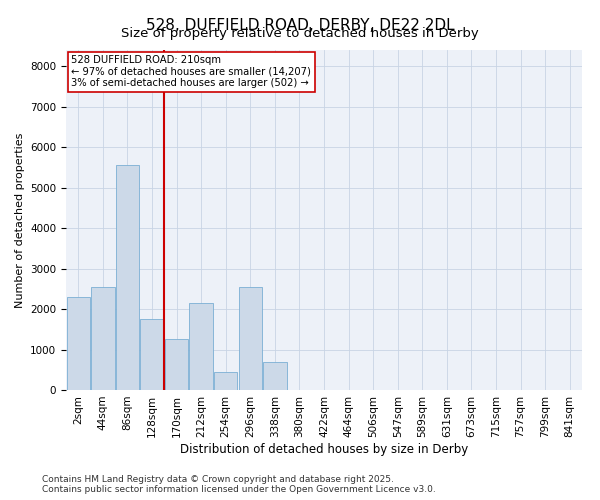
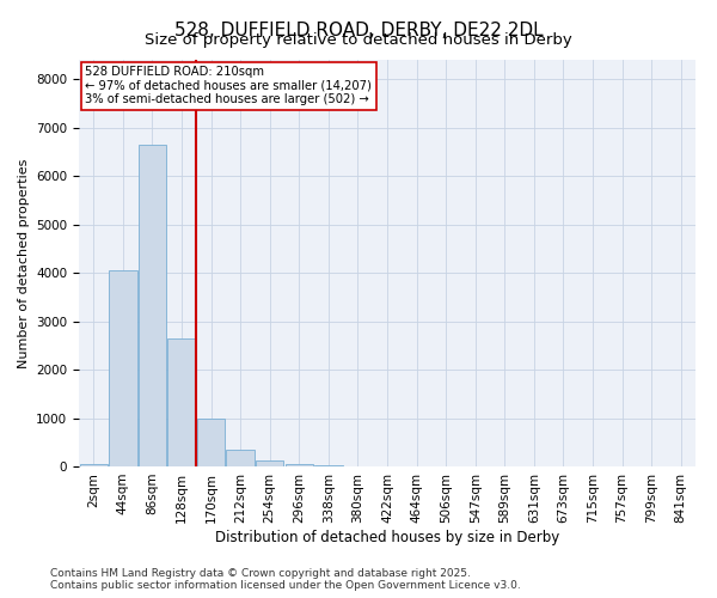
2sqm: 2300 -> 60
44sqm: 2550 -> 4050
86sqm: 5550 -> 6650
128sqm: 1750 -> 2650
170sqm: 1250 -> 990
212sqm: 2150 -> 340
254sqm: 450 -> 120
296sqm: 2550 -> 60
338sqm: 700 -> 40
